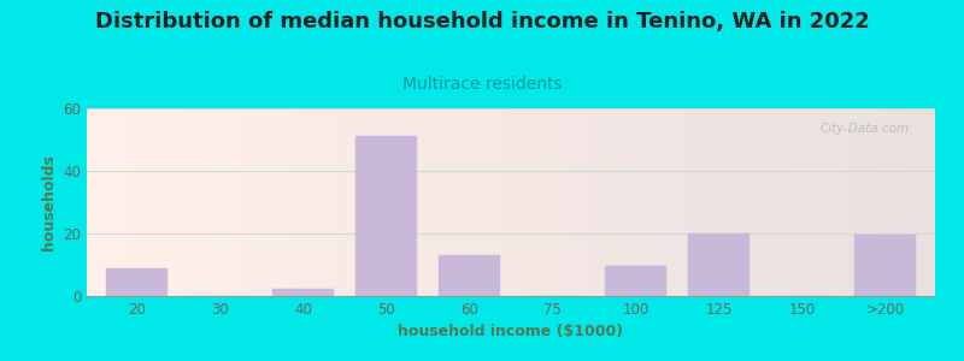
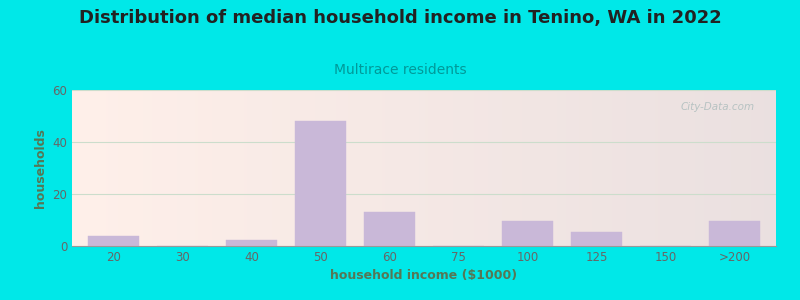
20: 9.0 -> 4.0
50: 51.0 -> 48.0
125: 20.0 -> 5.5
>200: 19.5 -> 9.5
